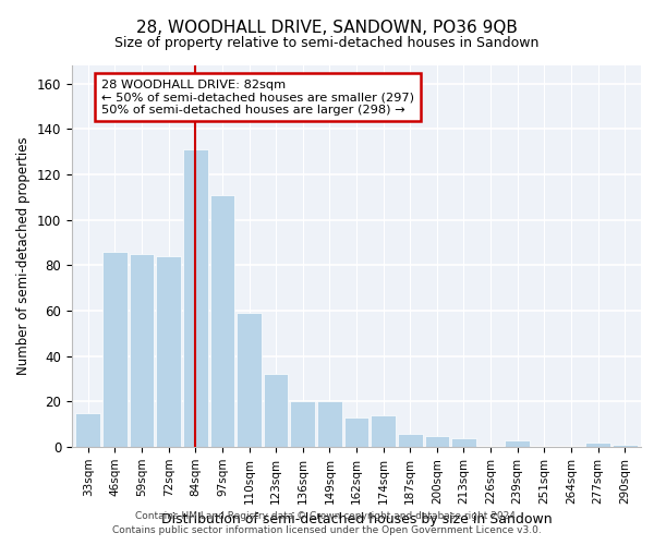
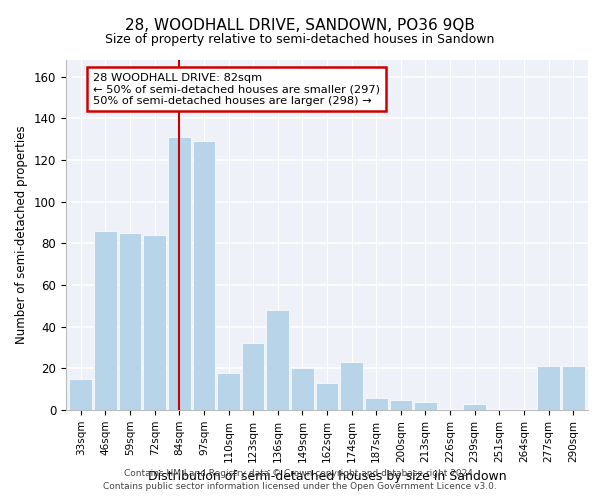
97sqm: 111 -> 129
110sqm: 59 -> 18
136sqm: 20 -> 48
174sqm: 14 -> 23
277sqm: 2 -> 21
290sqm: 1 -> 21
